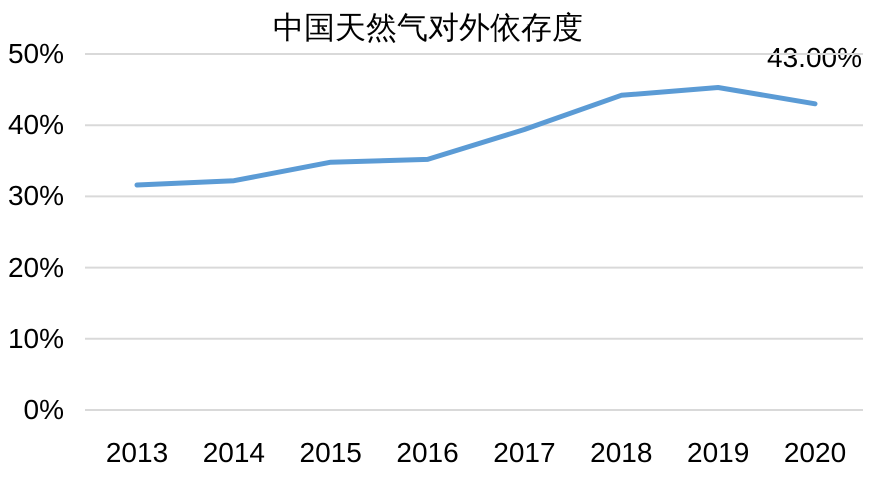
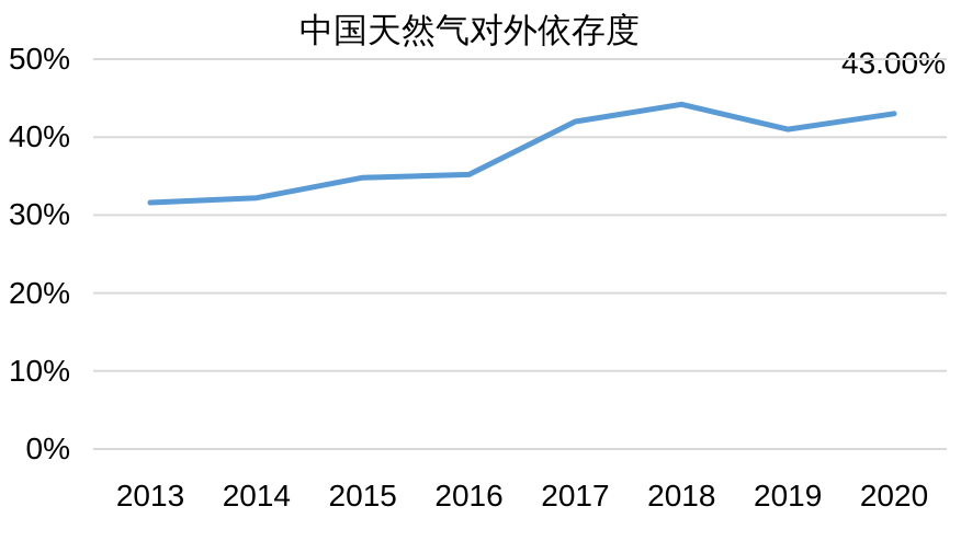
2017: 39% -> 42%
2019: 45% -> 41%
